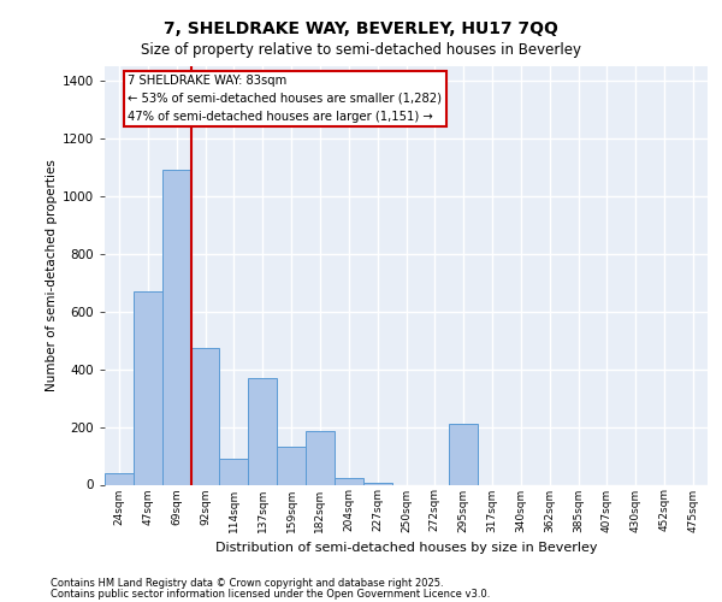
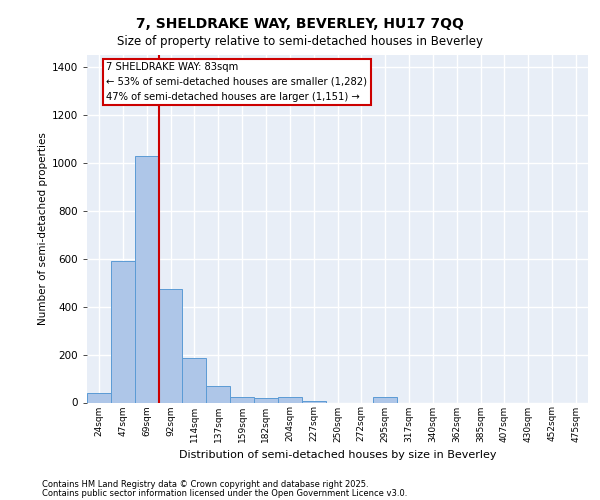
47sqm: 670 -> 590
69sqm: 1090 -> 1030
114sqm: 90 -> 185
137sqm: 370 -> 70
159sqm: 130 -> 25
182sqm: 185 -> 18
295sqm: 210 -> 22
